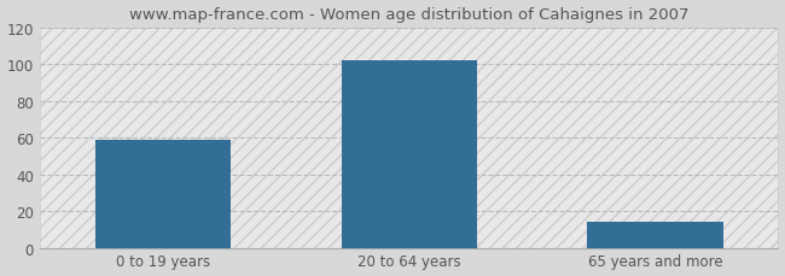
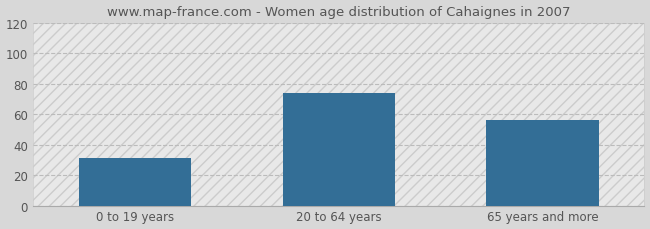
0 to 19 years: 59 -> 31
20 to 64 years: 102 -> 74
65 years and more: 14 -> 56
